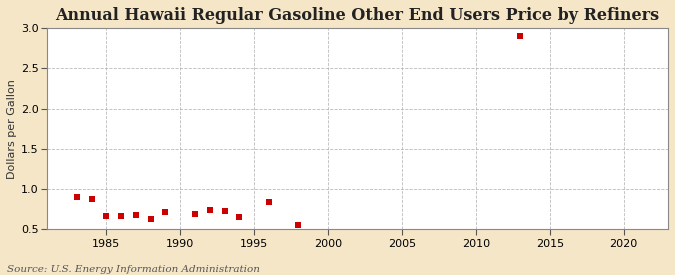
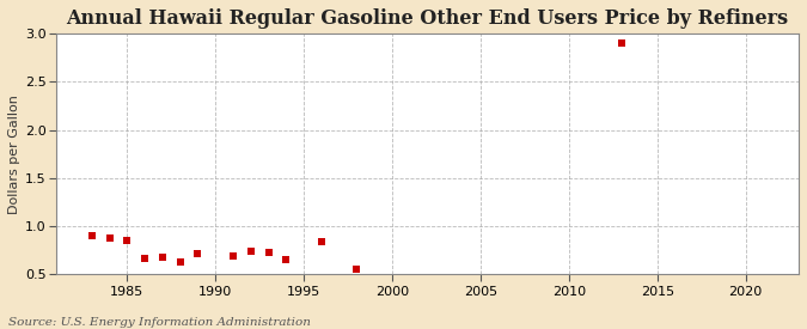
1985: 0.66 -> 0.85
